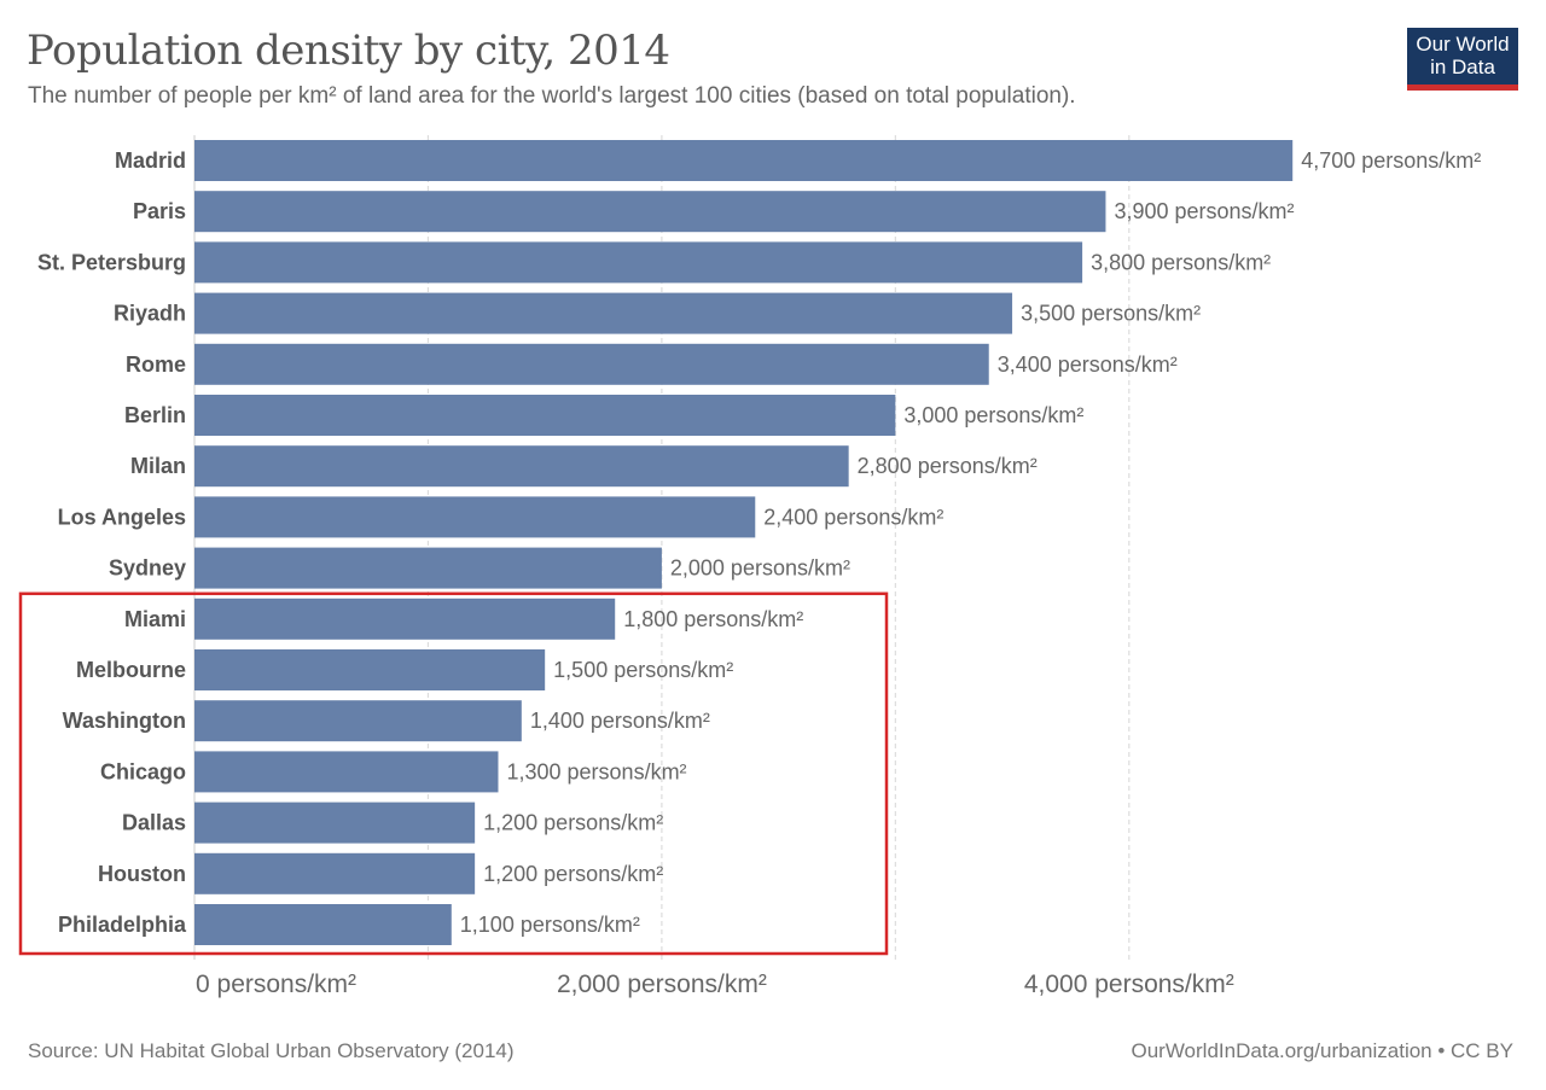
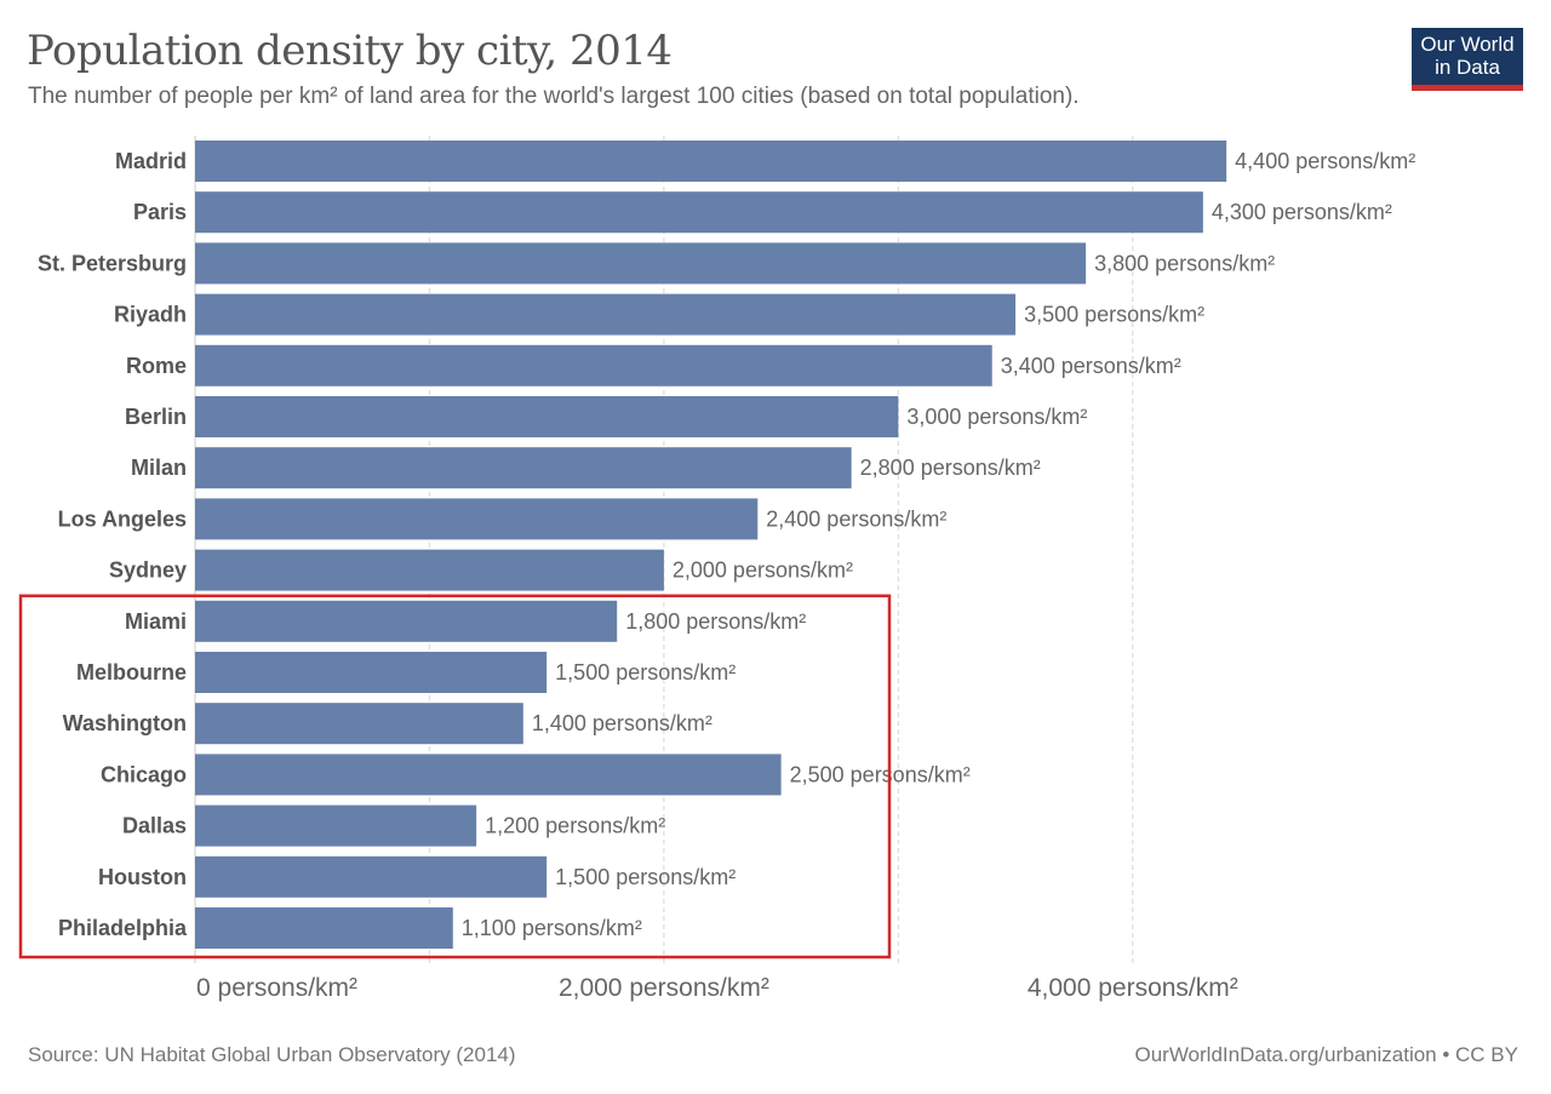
Madrid: 4,700 -> 4,400
Paris: 3,900 -> 4,300
Chicago: 1,300 -> 2,500
Houston: 1,200 -> 1,500
